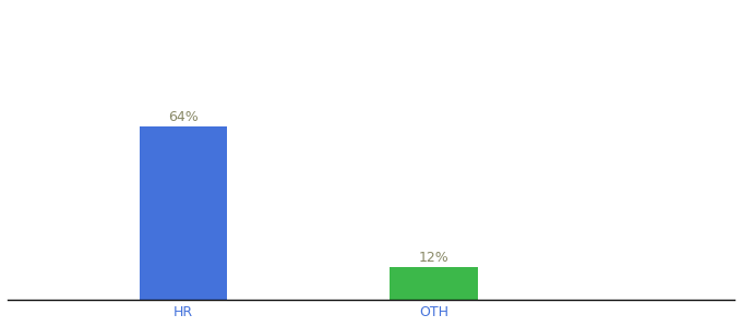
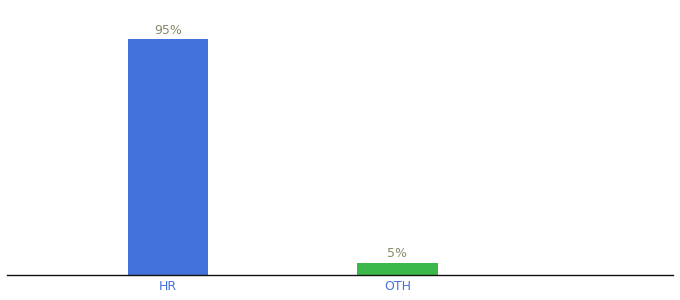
HR: 64% -> 95%
OTH: 12% -> 5%
